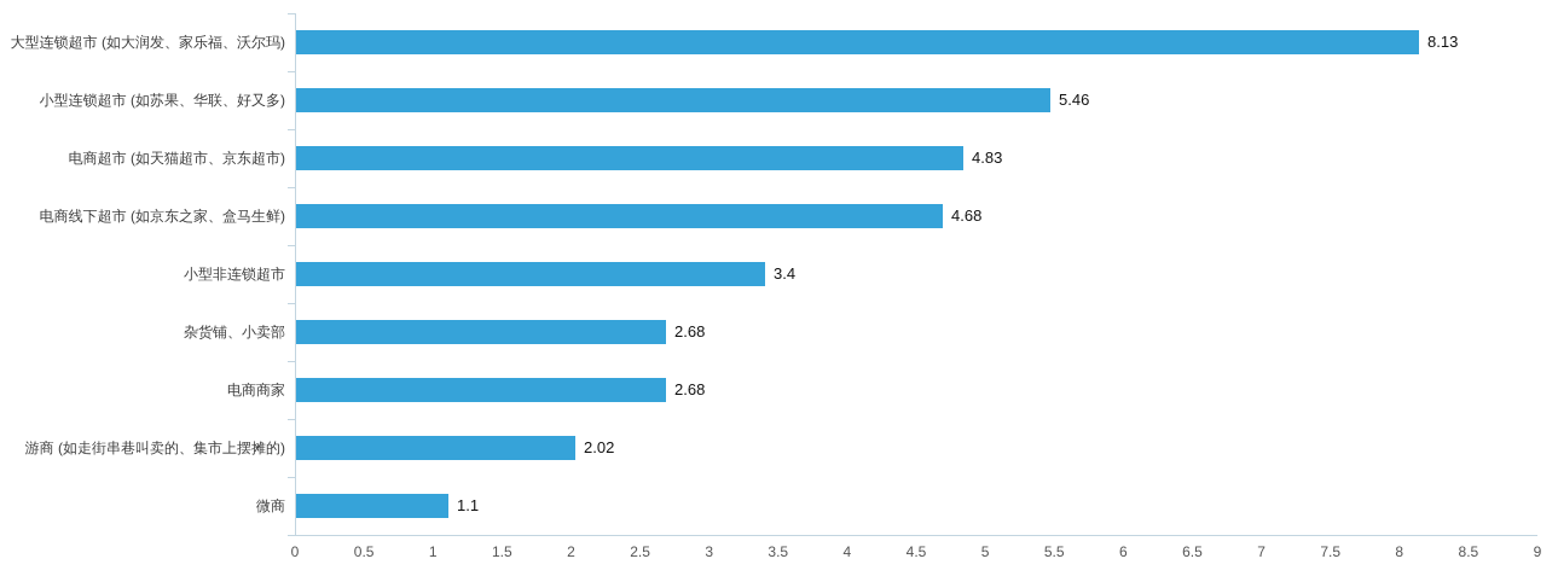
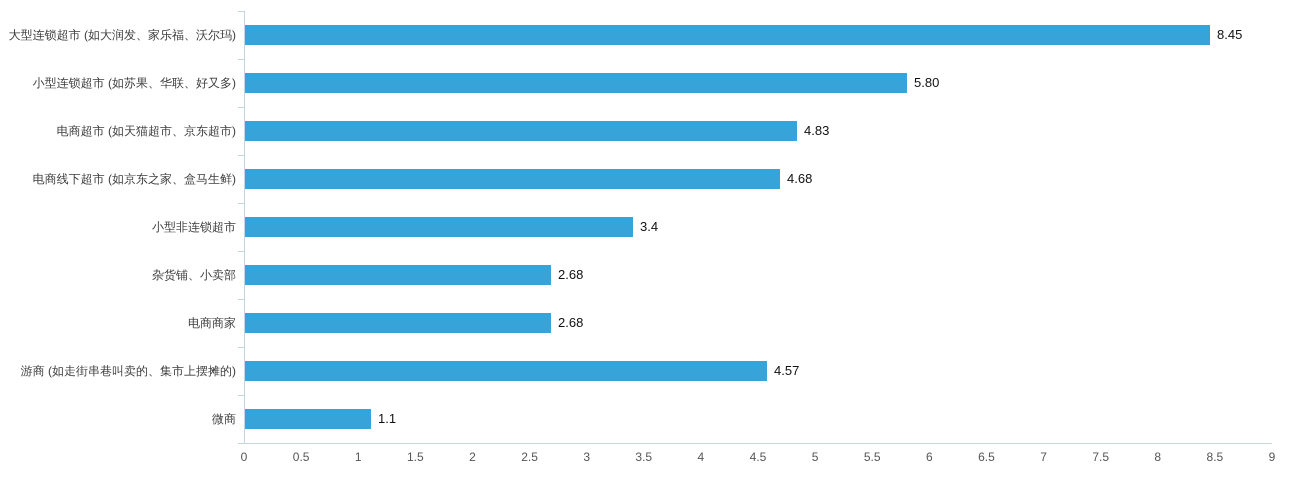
大型连锁超市 (如大润发、家乐福、沃尔玛): 8.13 -> 8.45
小型连锁超市 (如苏果、华联、好又多): 5.46 -> 5.80
游商 (如走街串巷叫卖的、集市上摆摊的): 2.02 -> 4.57
